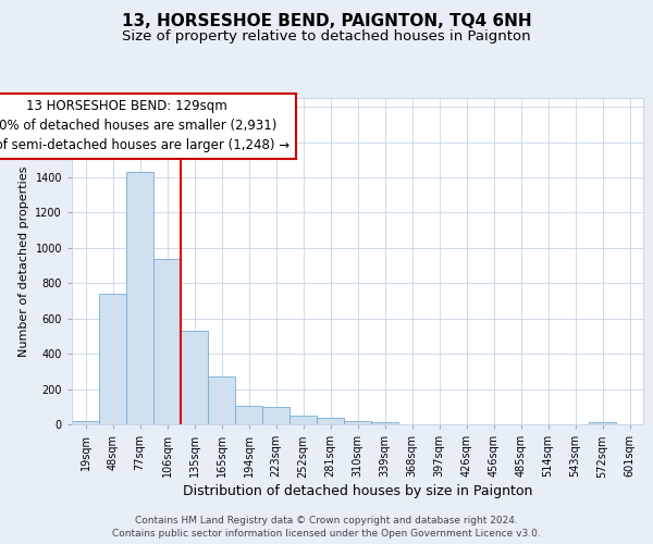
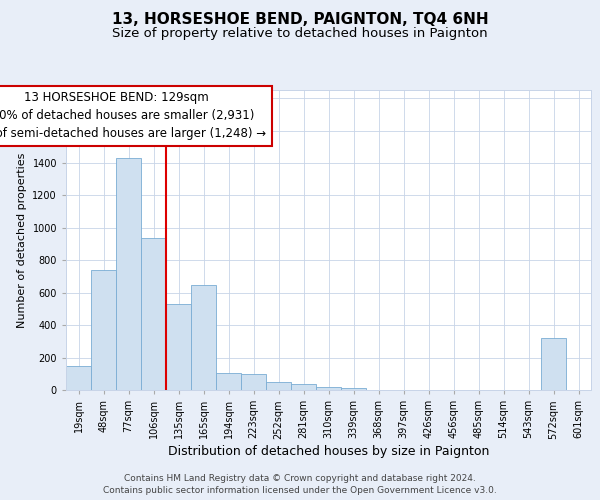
19sqm: 20 -> 150
165sqm: 270 -> 650
572sqm: 20 -> 320
